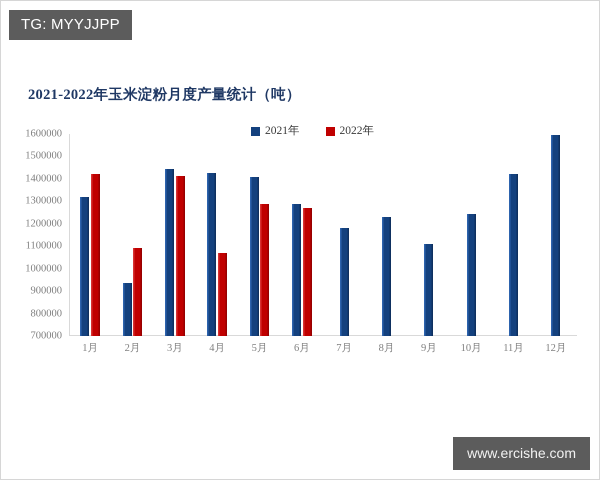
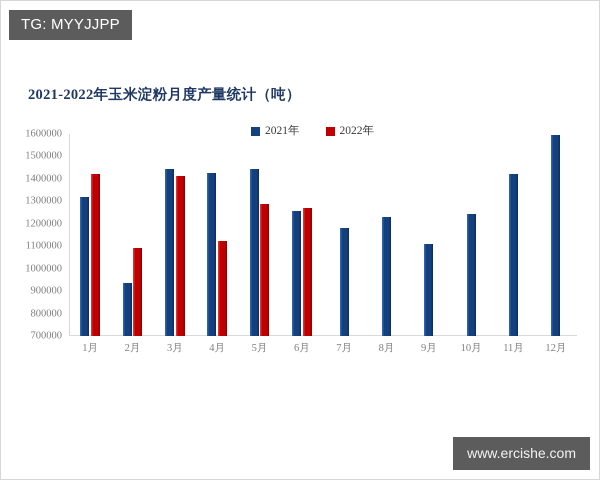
2022年/4月: 1070000 -> 1120000
2021年/5月: 1410000 -> 1440000
2021年/6月: 1290000 -> 1260000
